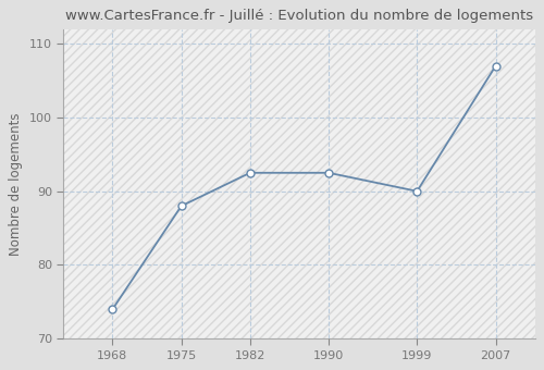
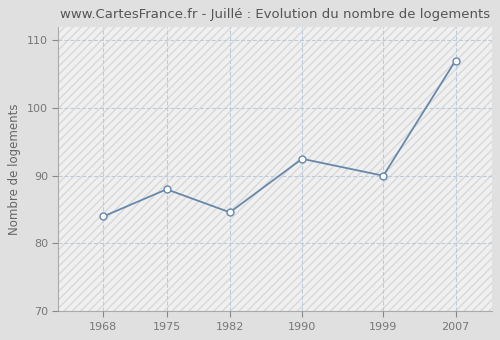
1968: 74.0 -> 84.0
1982: 92.5 -> 84.6
